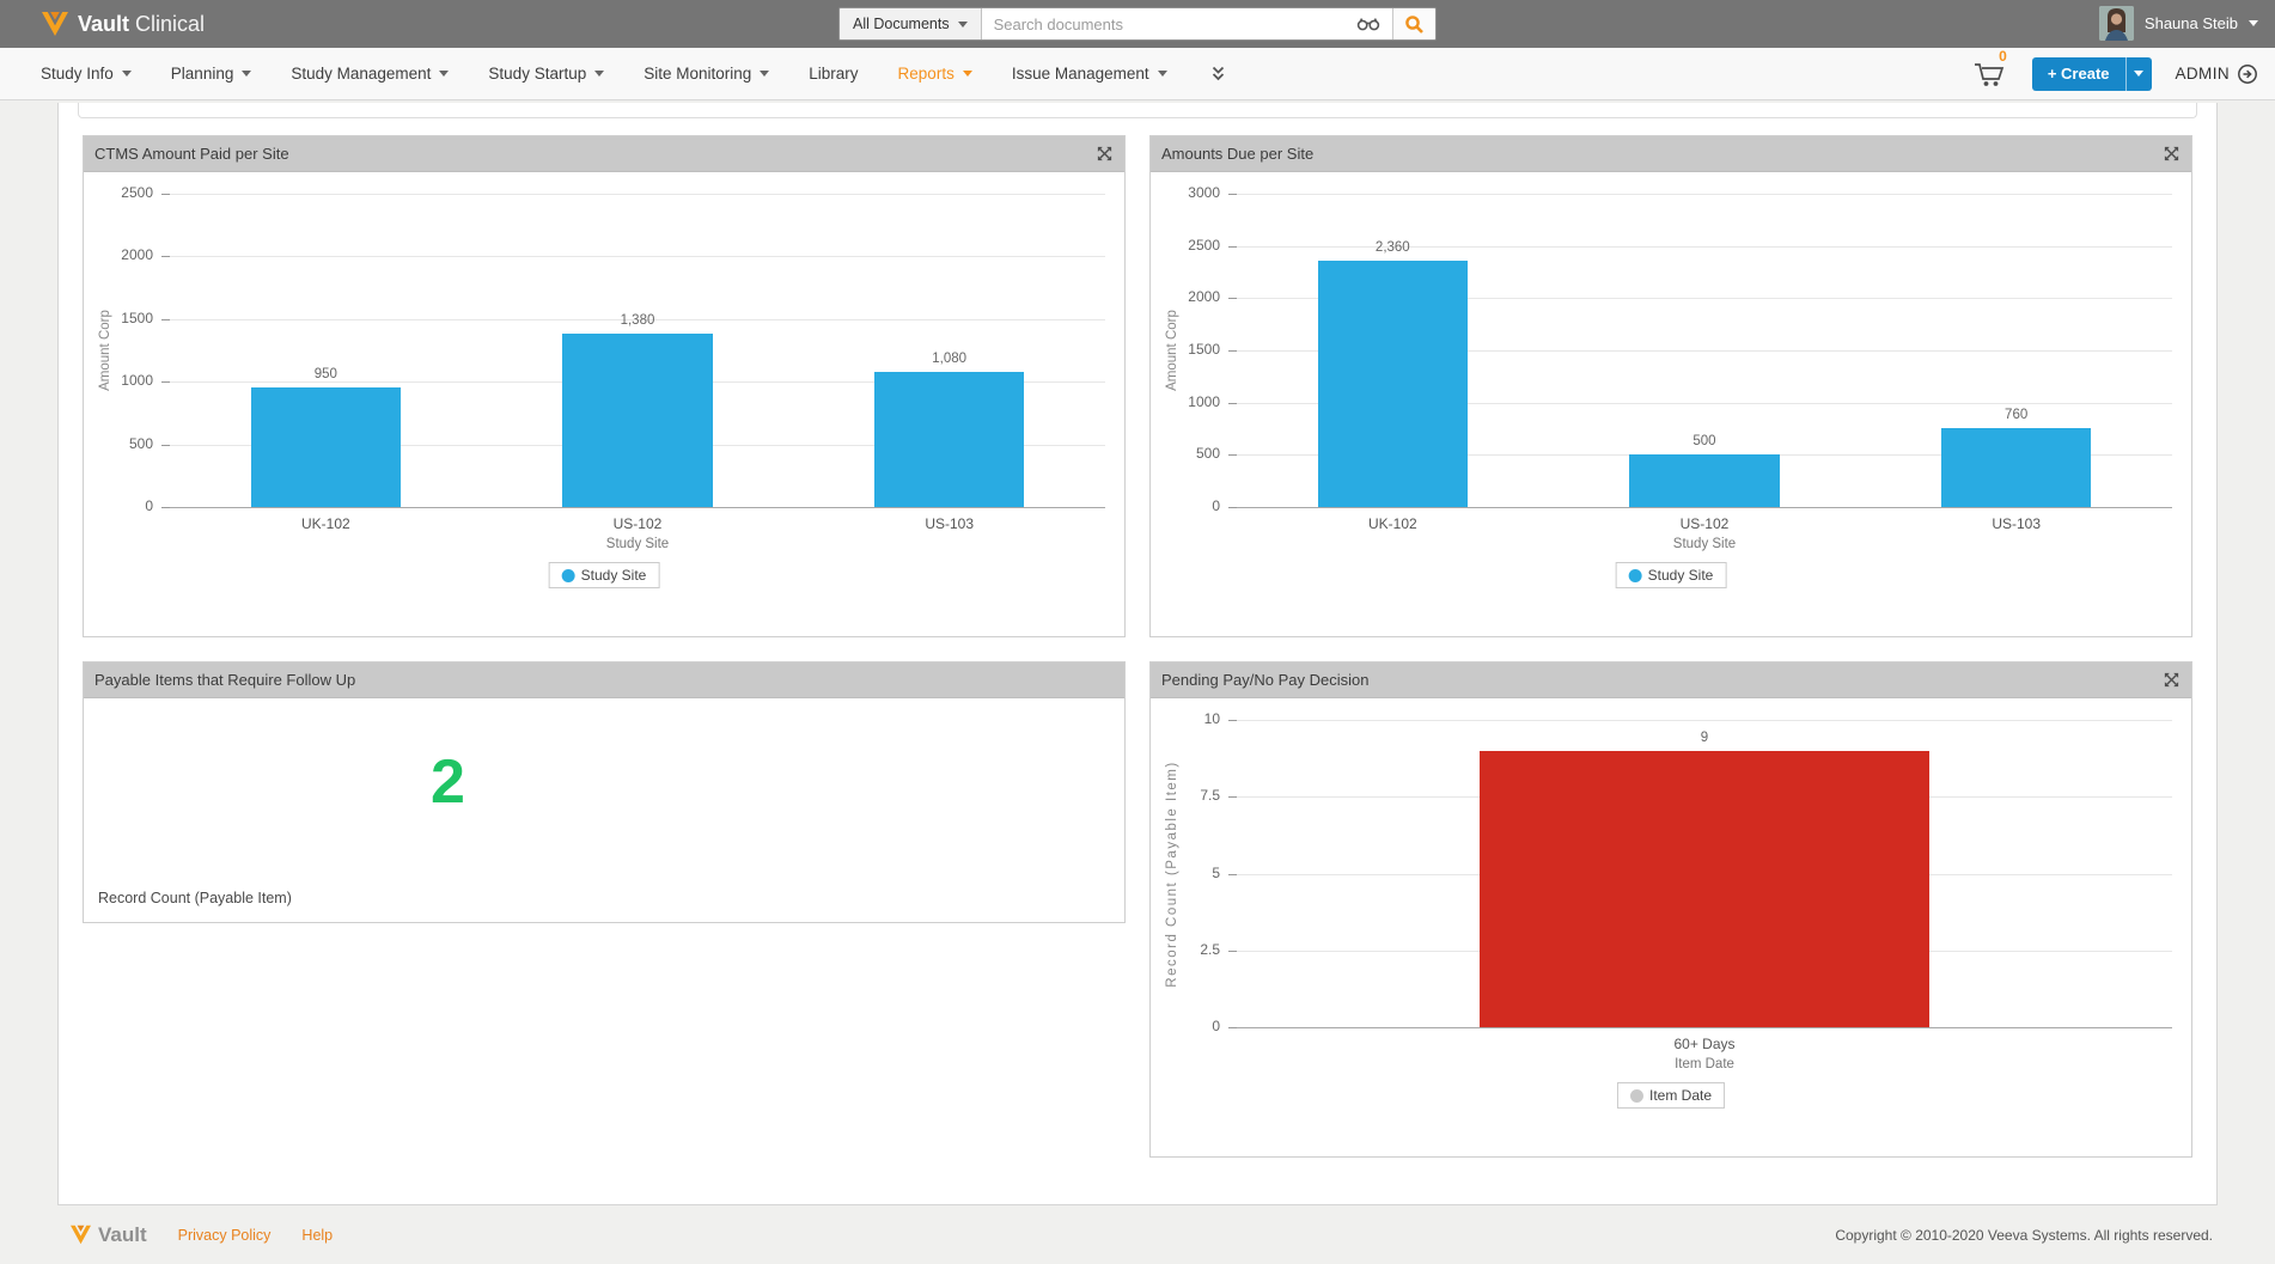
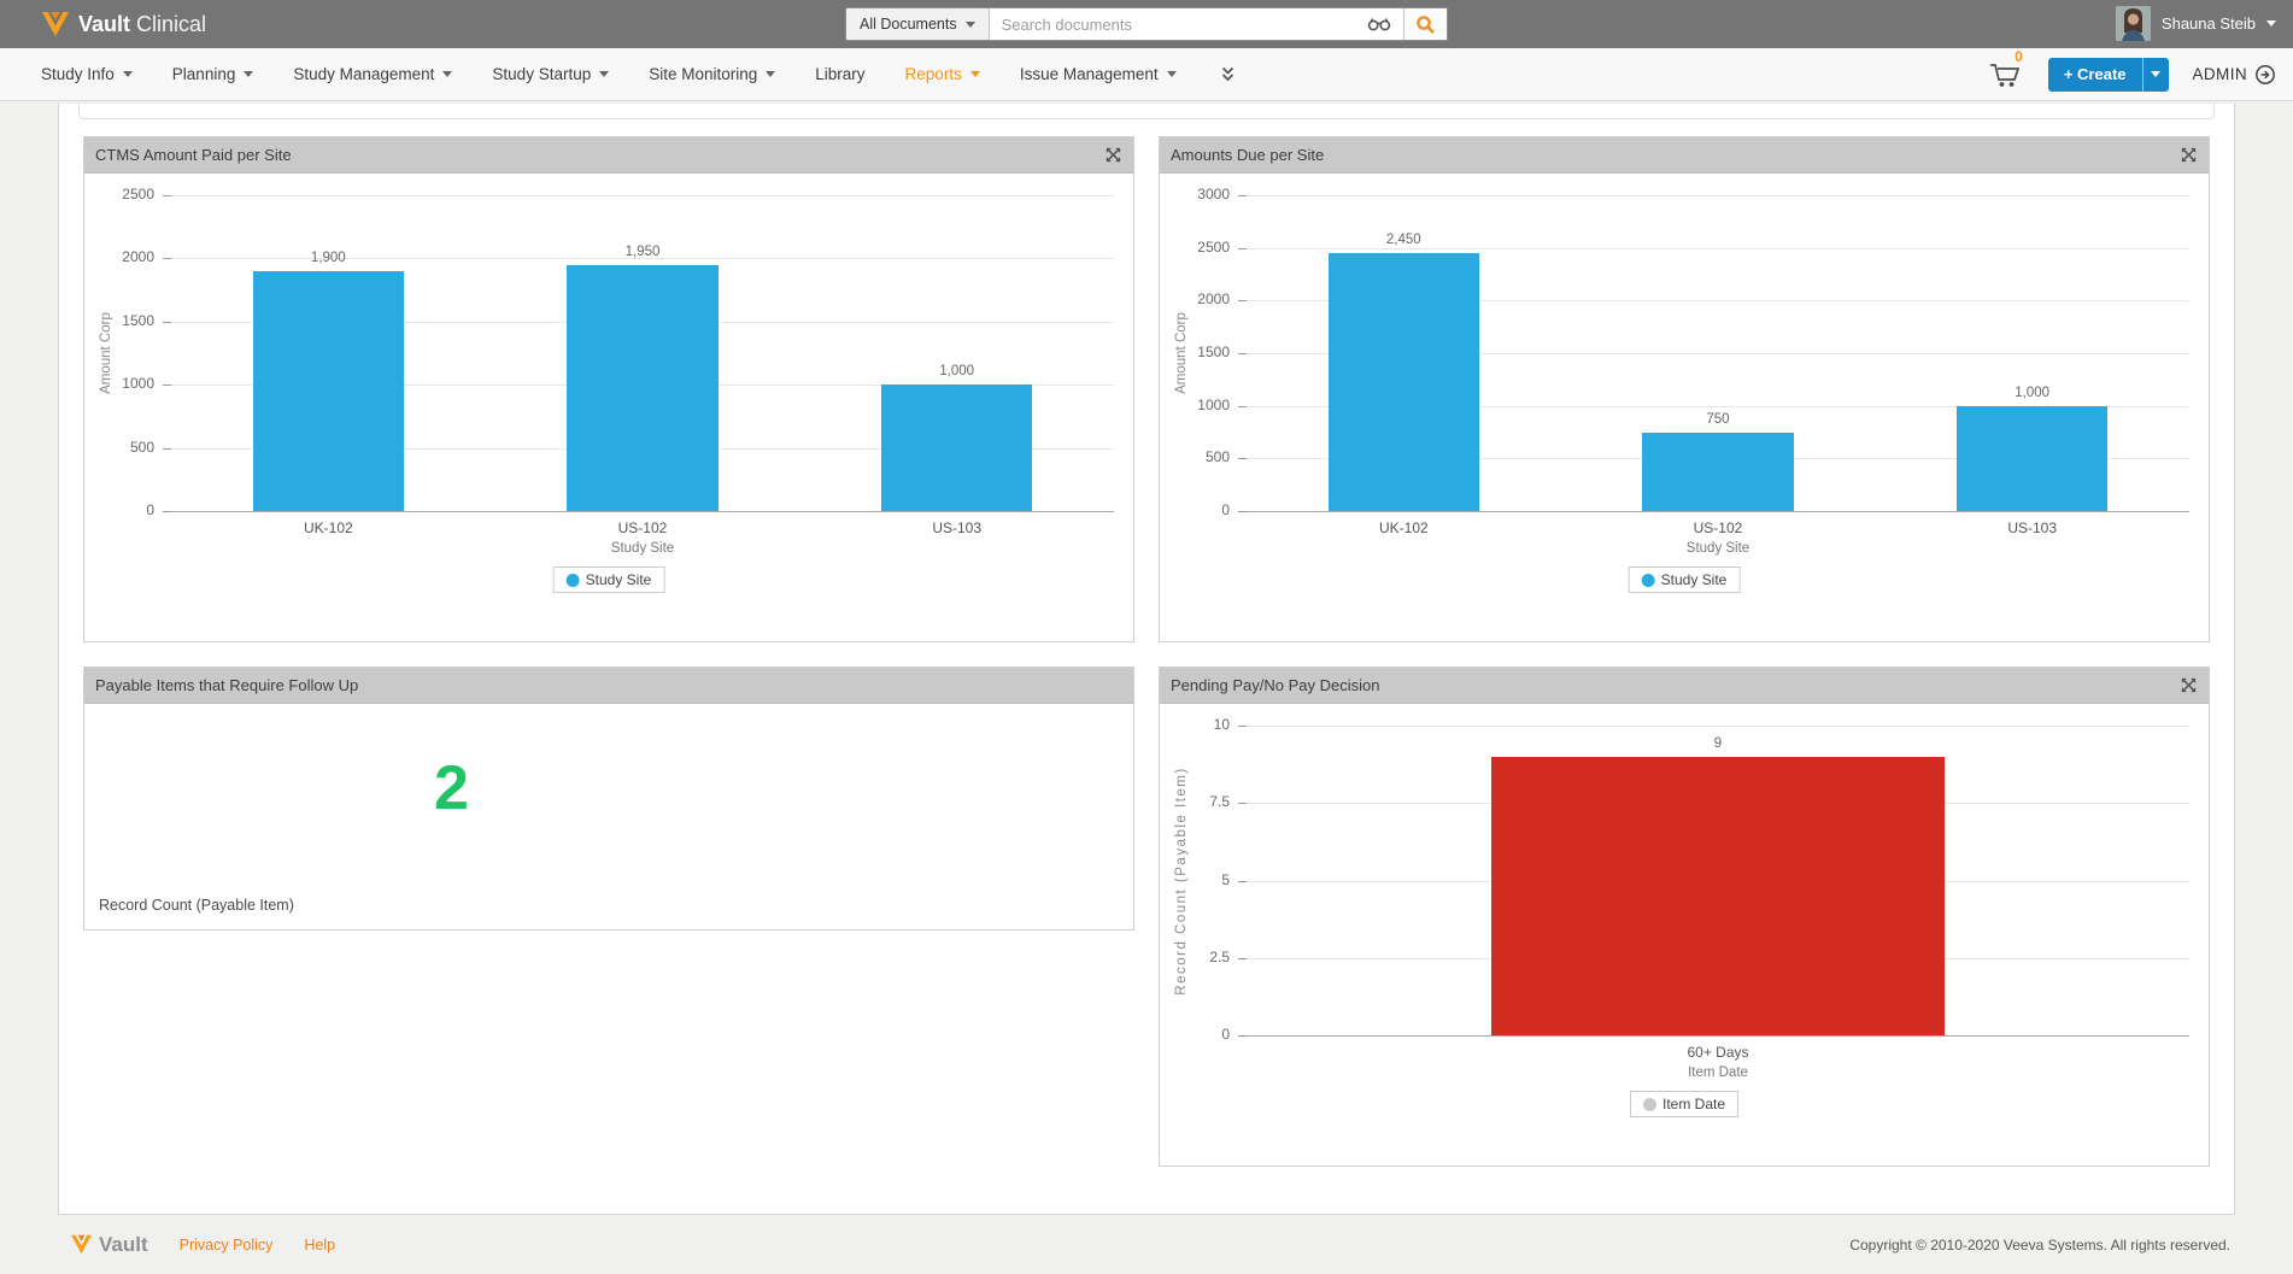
CTMS Amount Paid per Site/UK-102: 950 -> 1,900
CTMS Amount Paid per Site/US-102: 1,380 -> 1,950
CTMS Amount Paid per Site/US-103: 1,080 -> 1,000
Amounts Due per Site/UK-102: 2,360 -> 2,450
Amounts Due per Site/US-102: 500 -> 750
Amounts Due per Site/US-103: 760 -> 1,000
